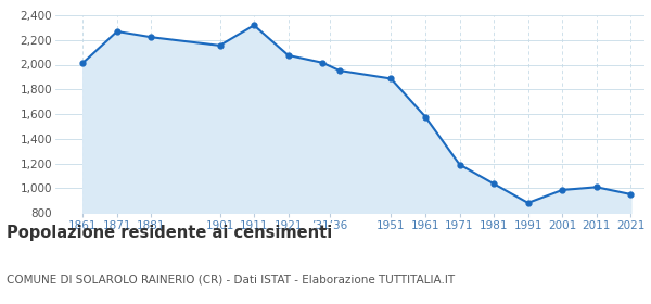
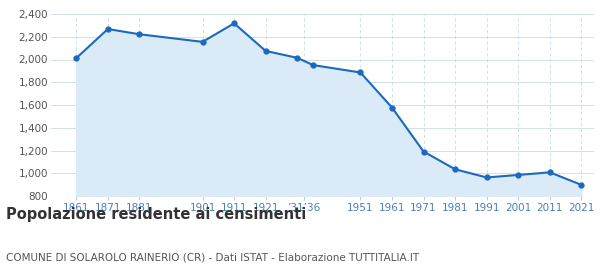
1991: 880 -> 960
2021: 950 -> 900
